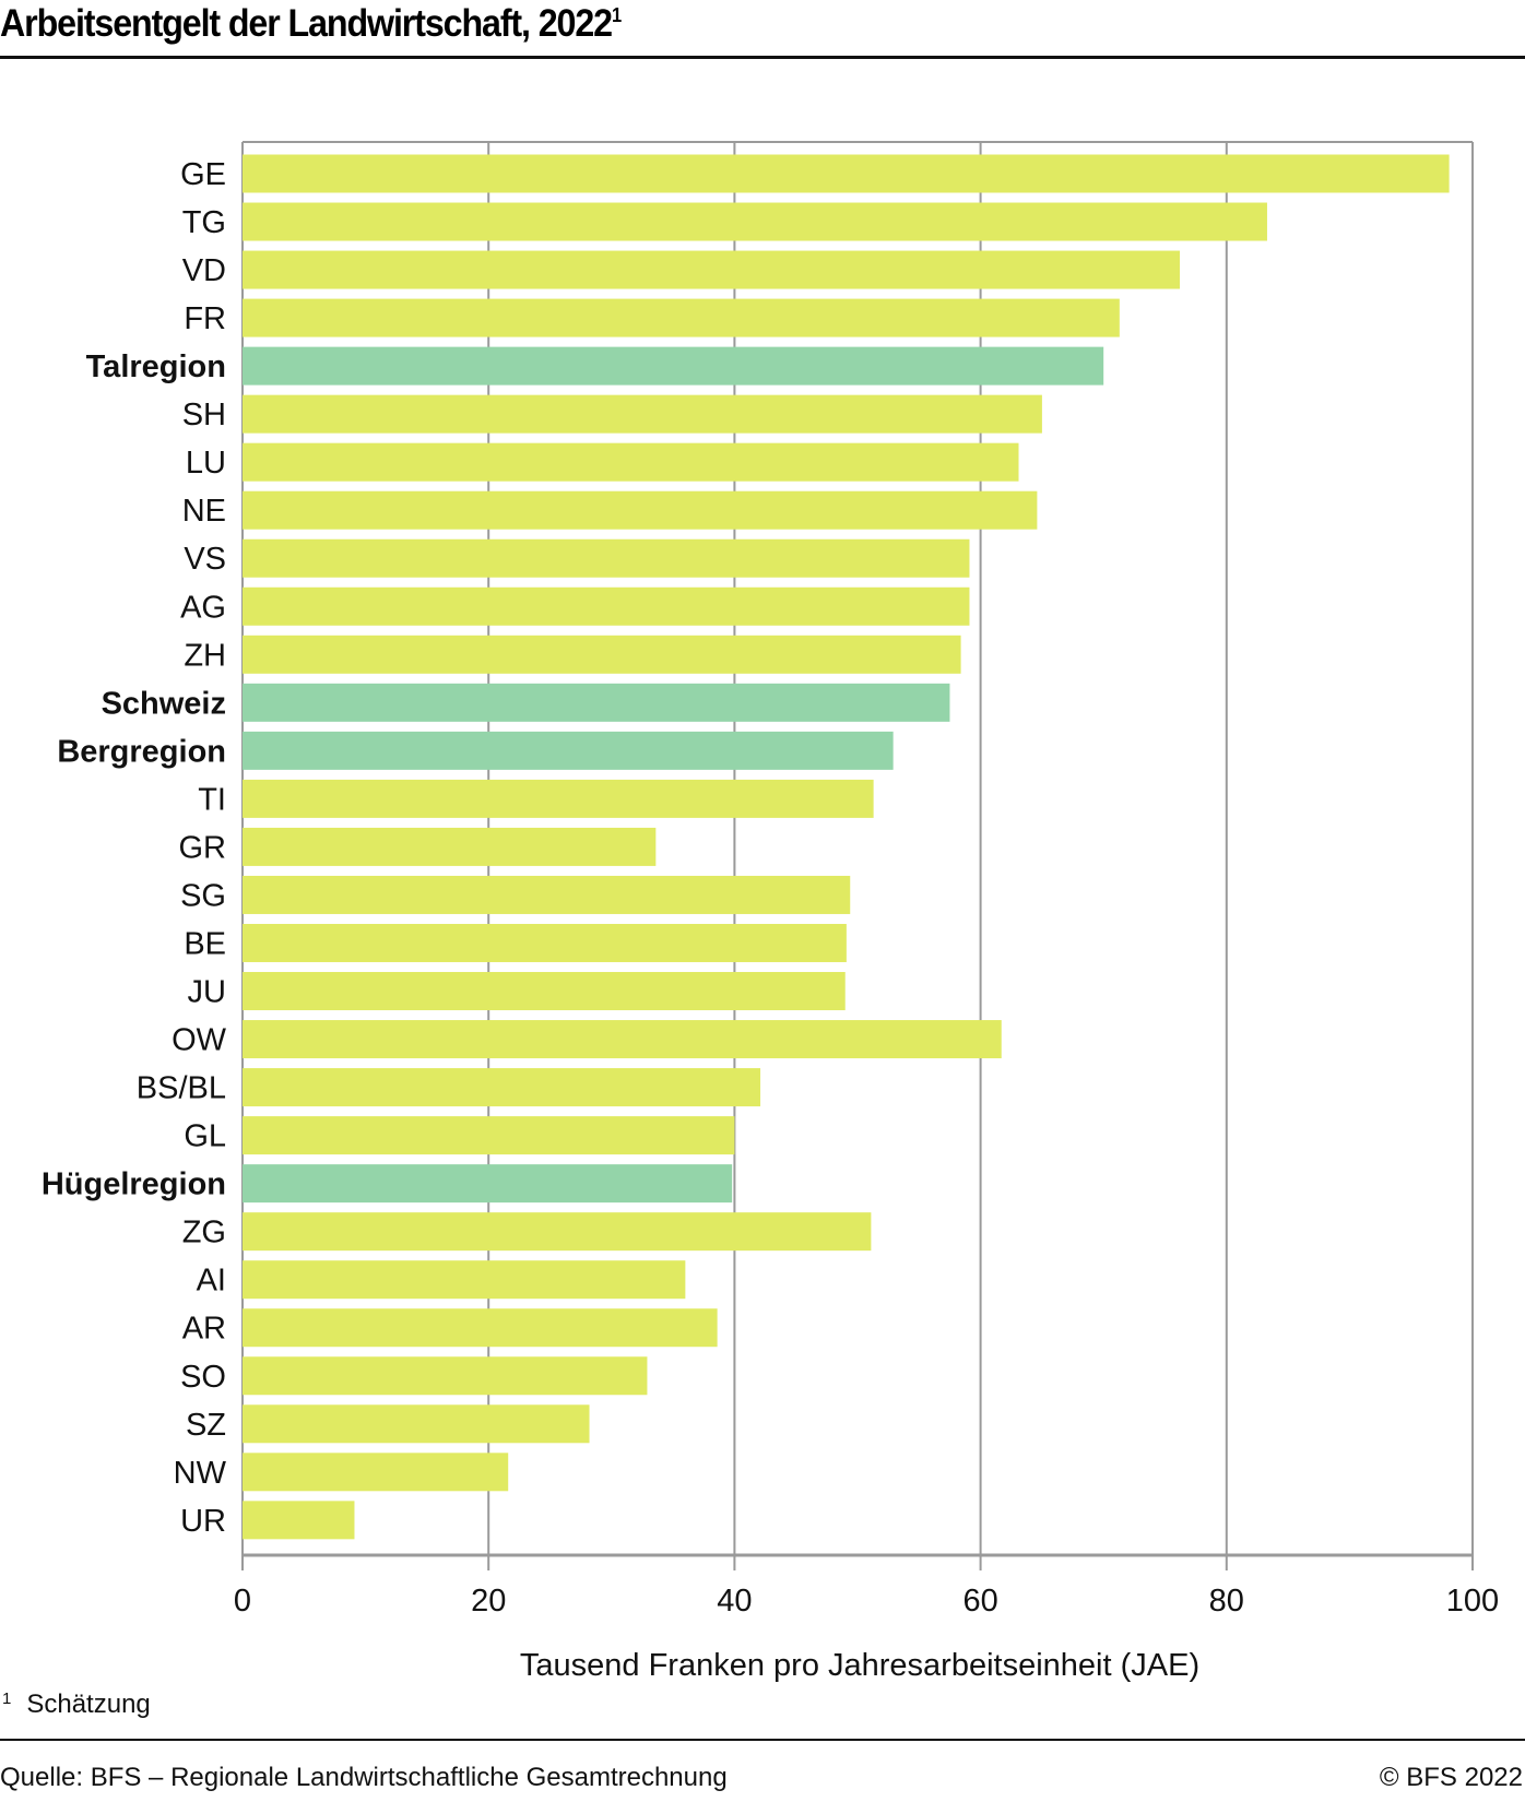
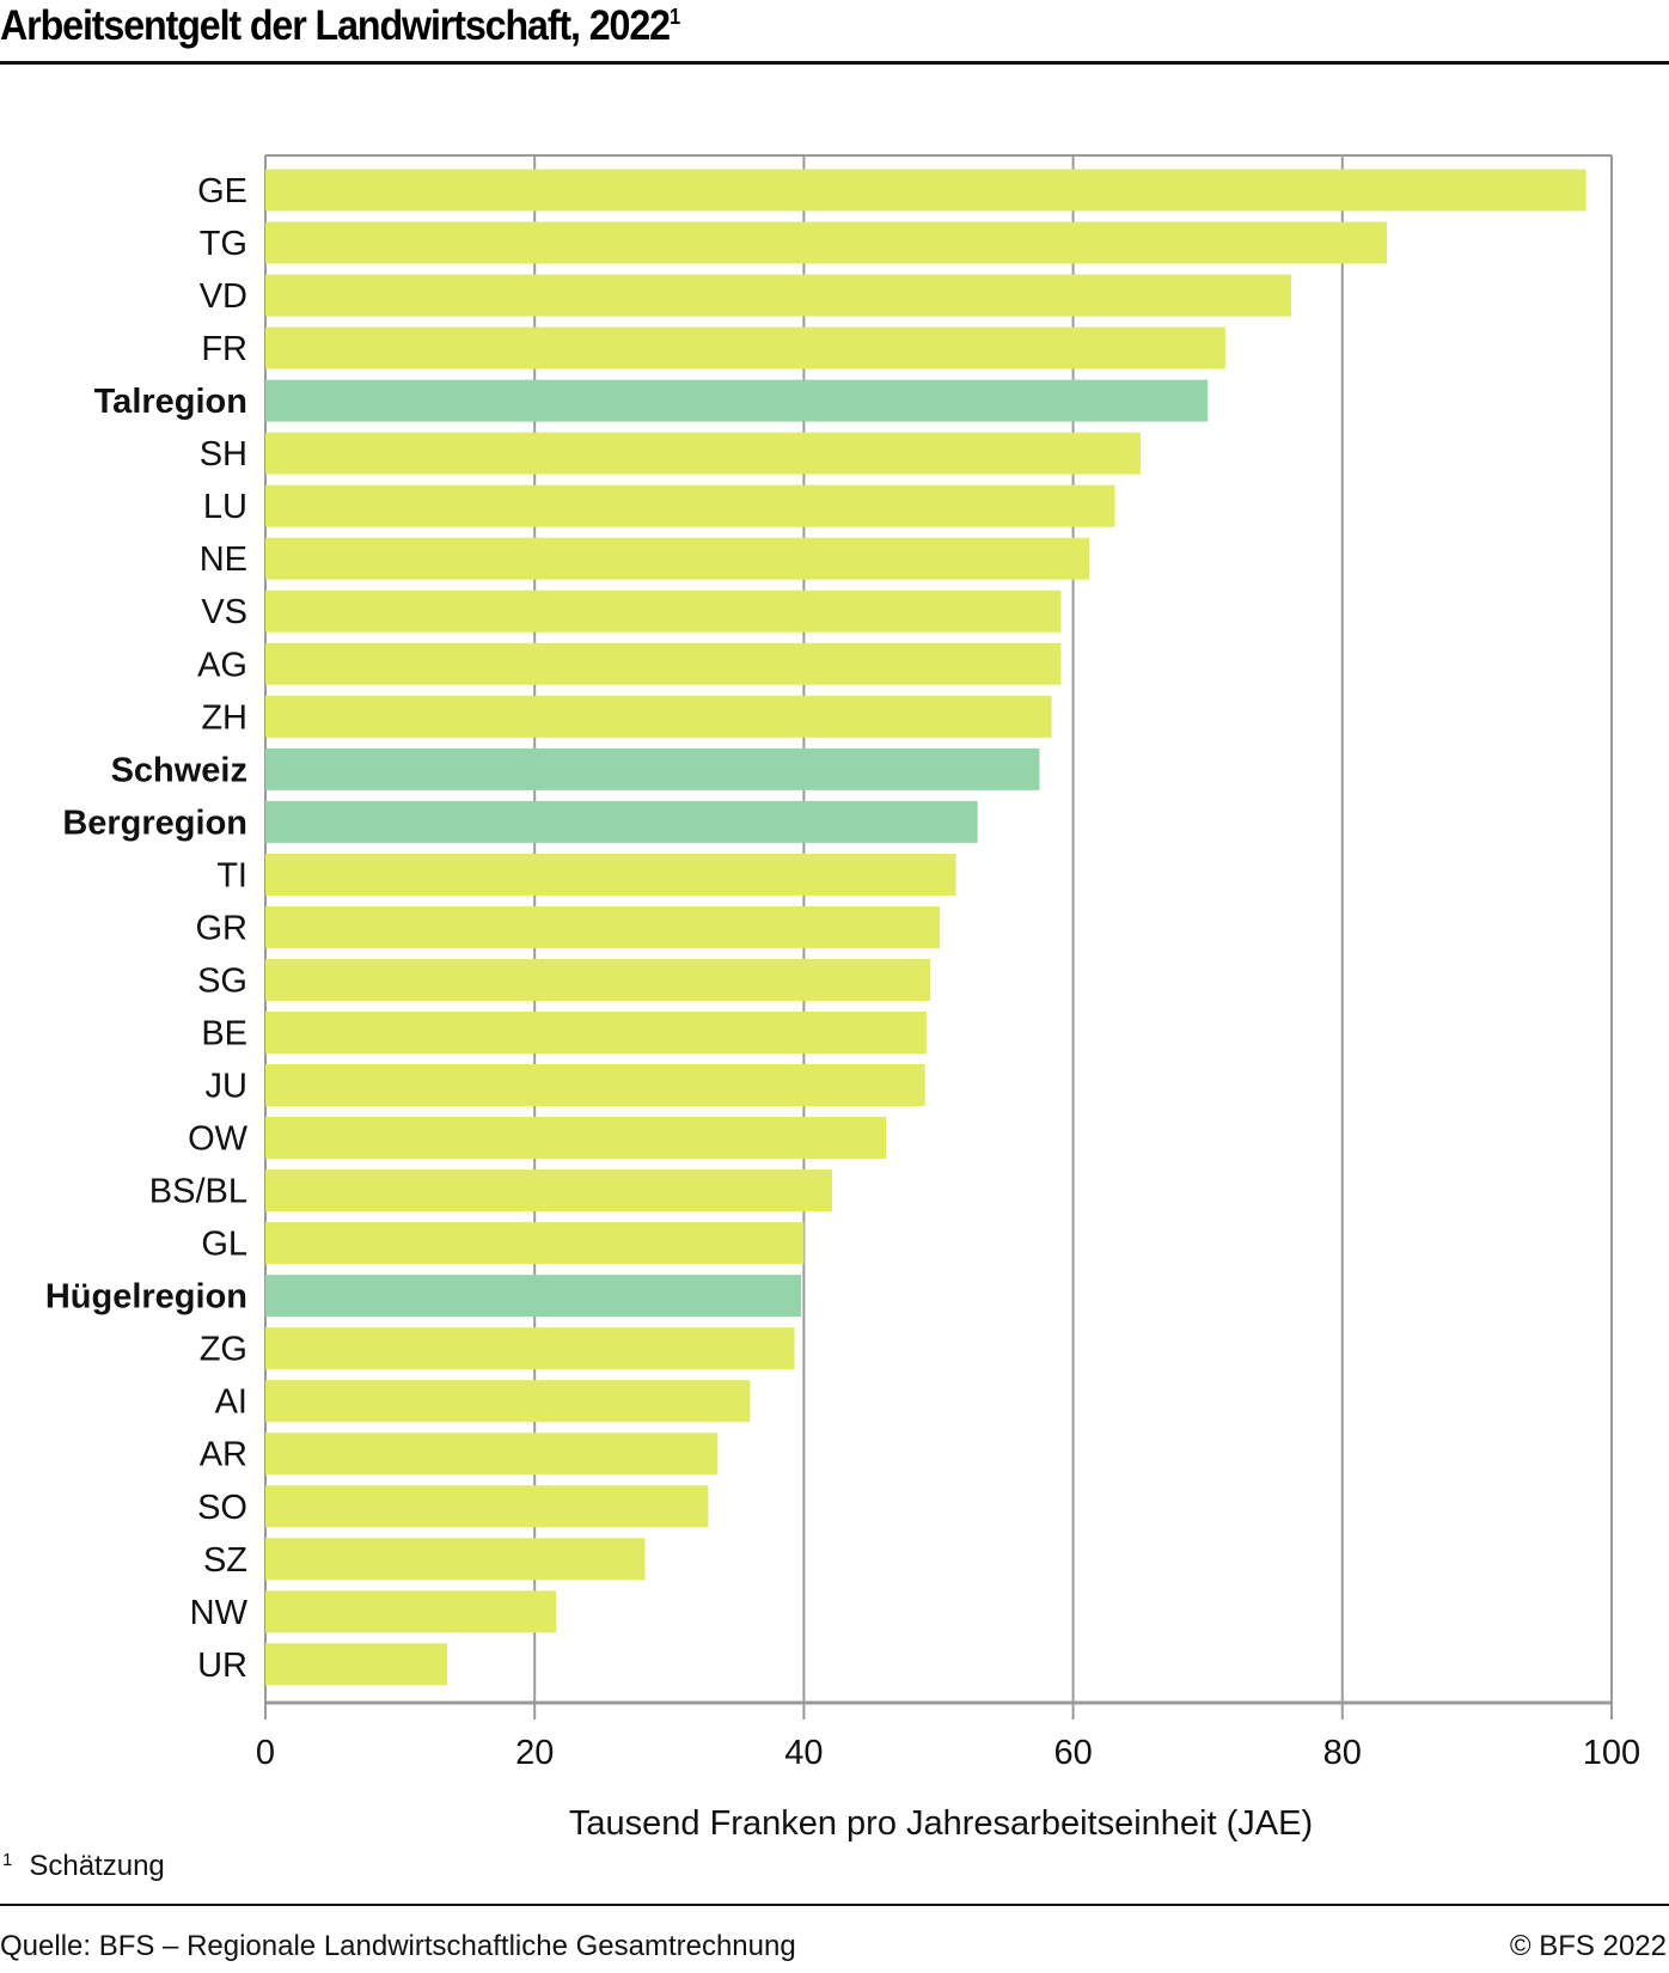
NE: 64.6 -> 61.2
GR: 33.6 -> 50.1
OW: 61.7 -> 46.1
ZG: 51.1 -> 39.3
AR: 38.6 -> 33.6
UR: 9.1 -> 13.5
